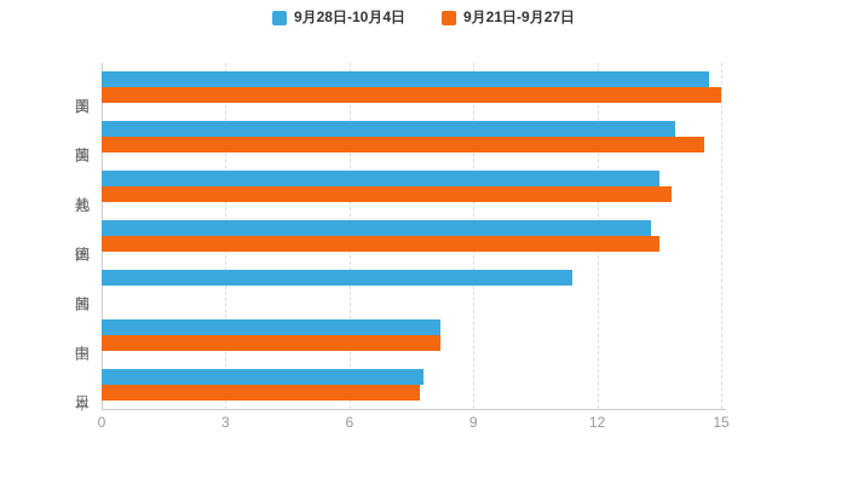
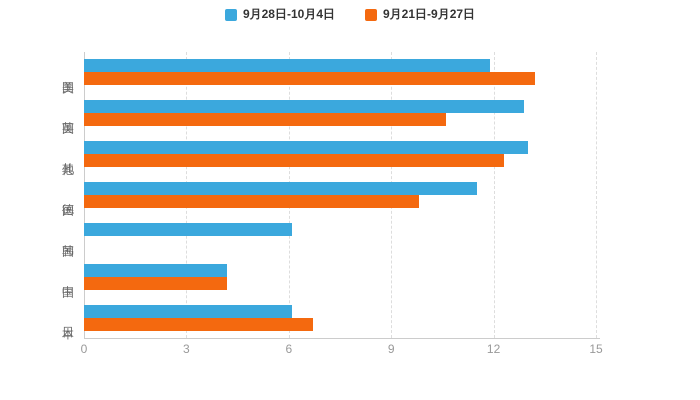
9月28日-10月4日/美国: 14.7 -> 11.9
9月21日-9月27日/美国: 15.0 -> 13.2
9月28日-10月4日/英国: 13.9 -> 12.9
9月21日-9月27日/英国: 14.6 -> 10.6
9月28日-10月4日/其他: 13.5 -> 13.0
9月21日-9月27日/其他: 13.8 -> 12.3
9月28日-10月4日/德国: 13.3 -> 11.5
9月21日-9月27日/德国: 13.5 -> 9.8
9月28日-10月4日/韩国: 11.4 -> 6.1
9月28日-10月4日/中国: 8.2 -> 4.2
9月21日-9月27日/中国: 8.2 -> 4.2
9月28日-10月4日/日本: 7.8 -> 6.1
9月21日-9月27日/日本: 7.7 -> 6.7
